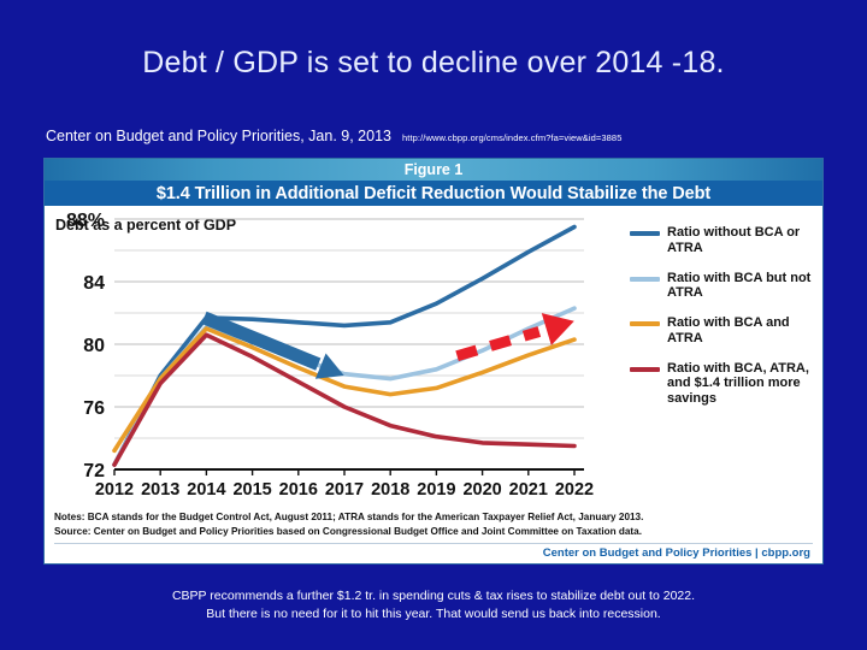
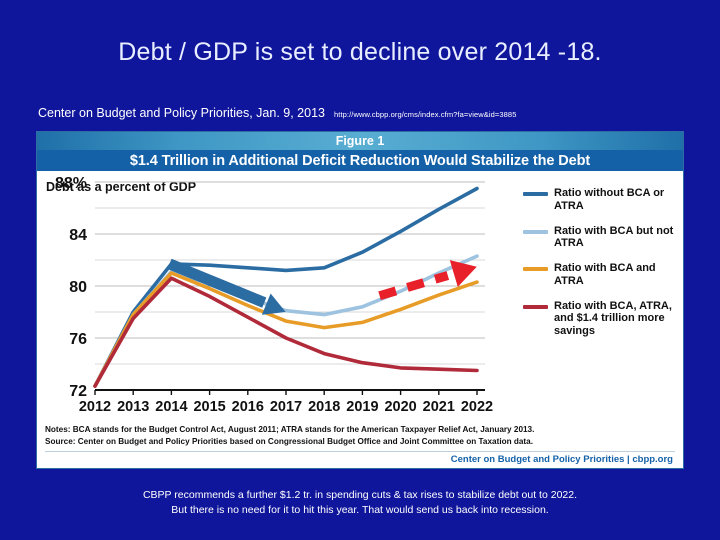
Ratio with BCA and ATRA/2012: 73.2% -> 72.3%
